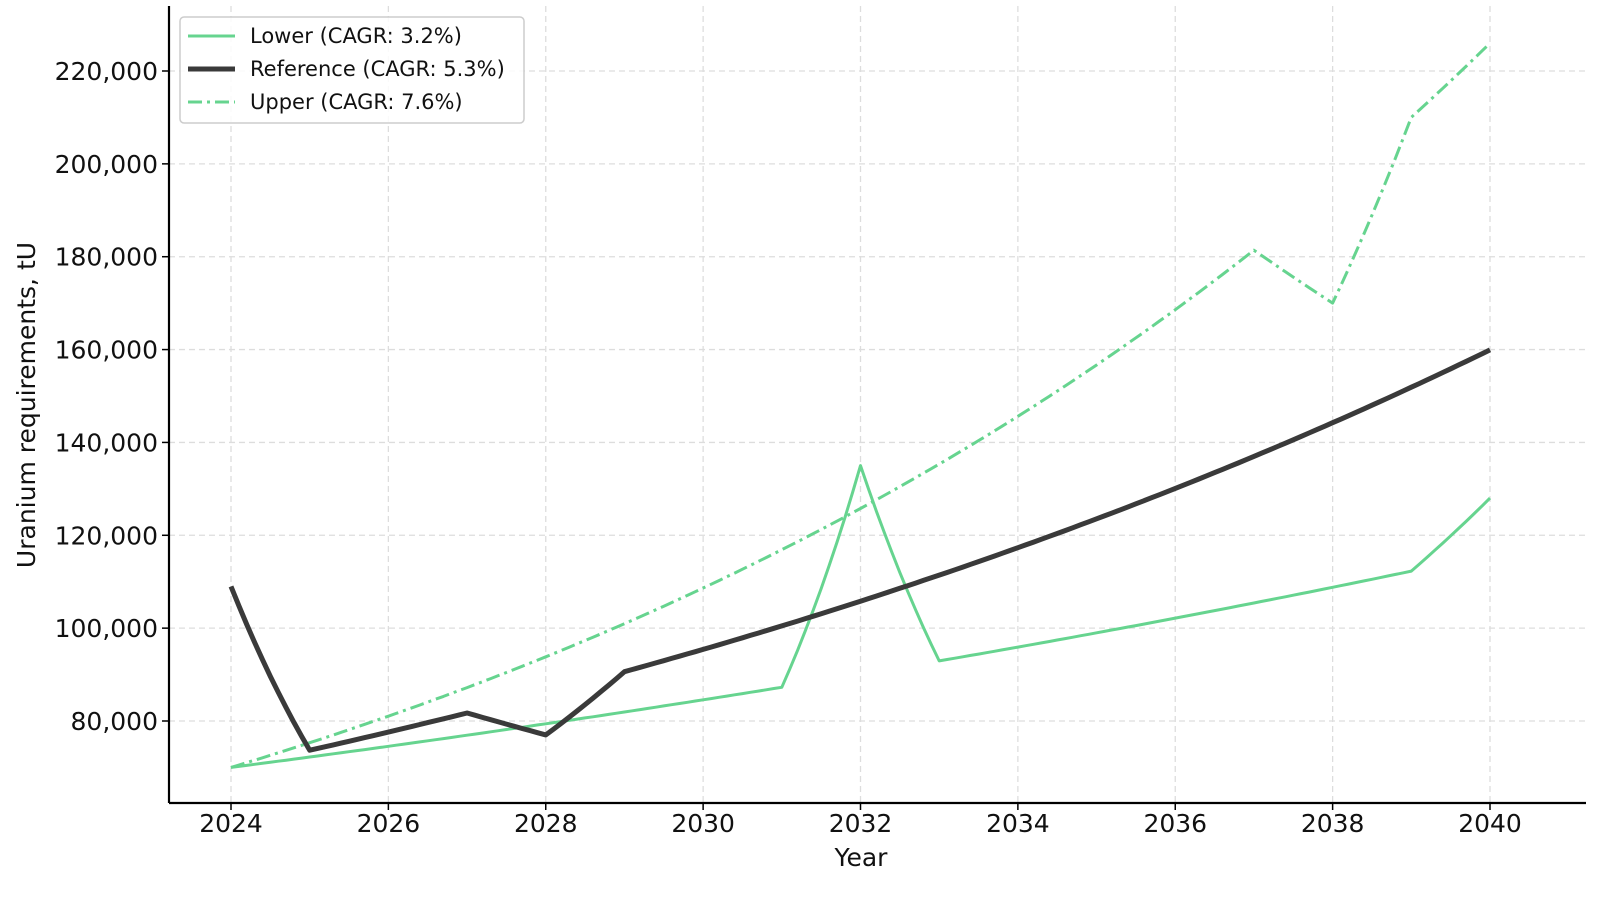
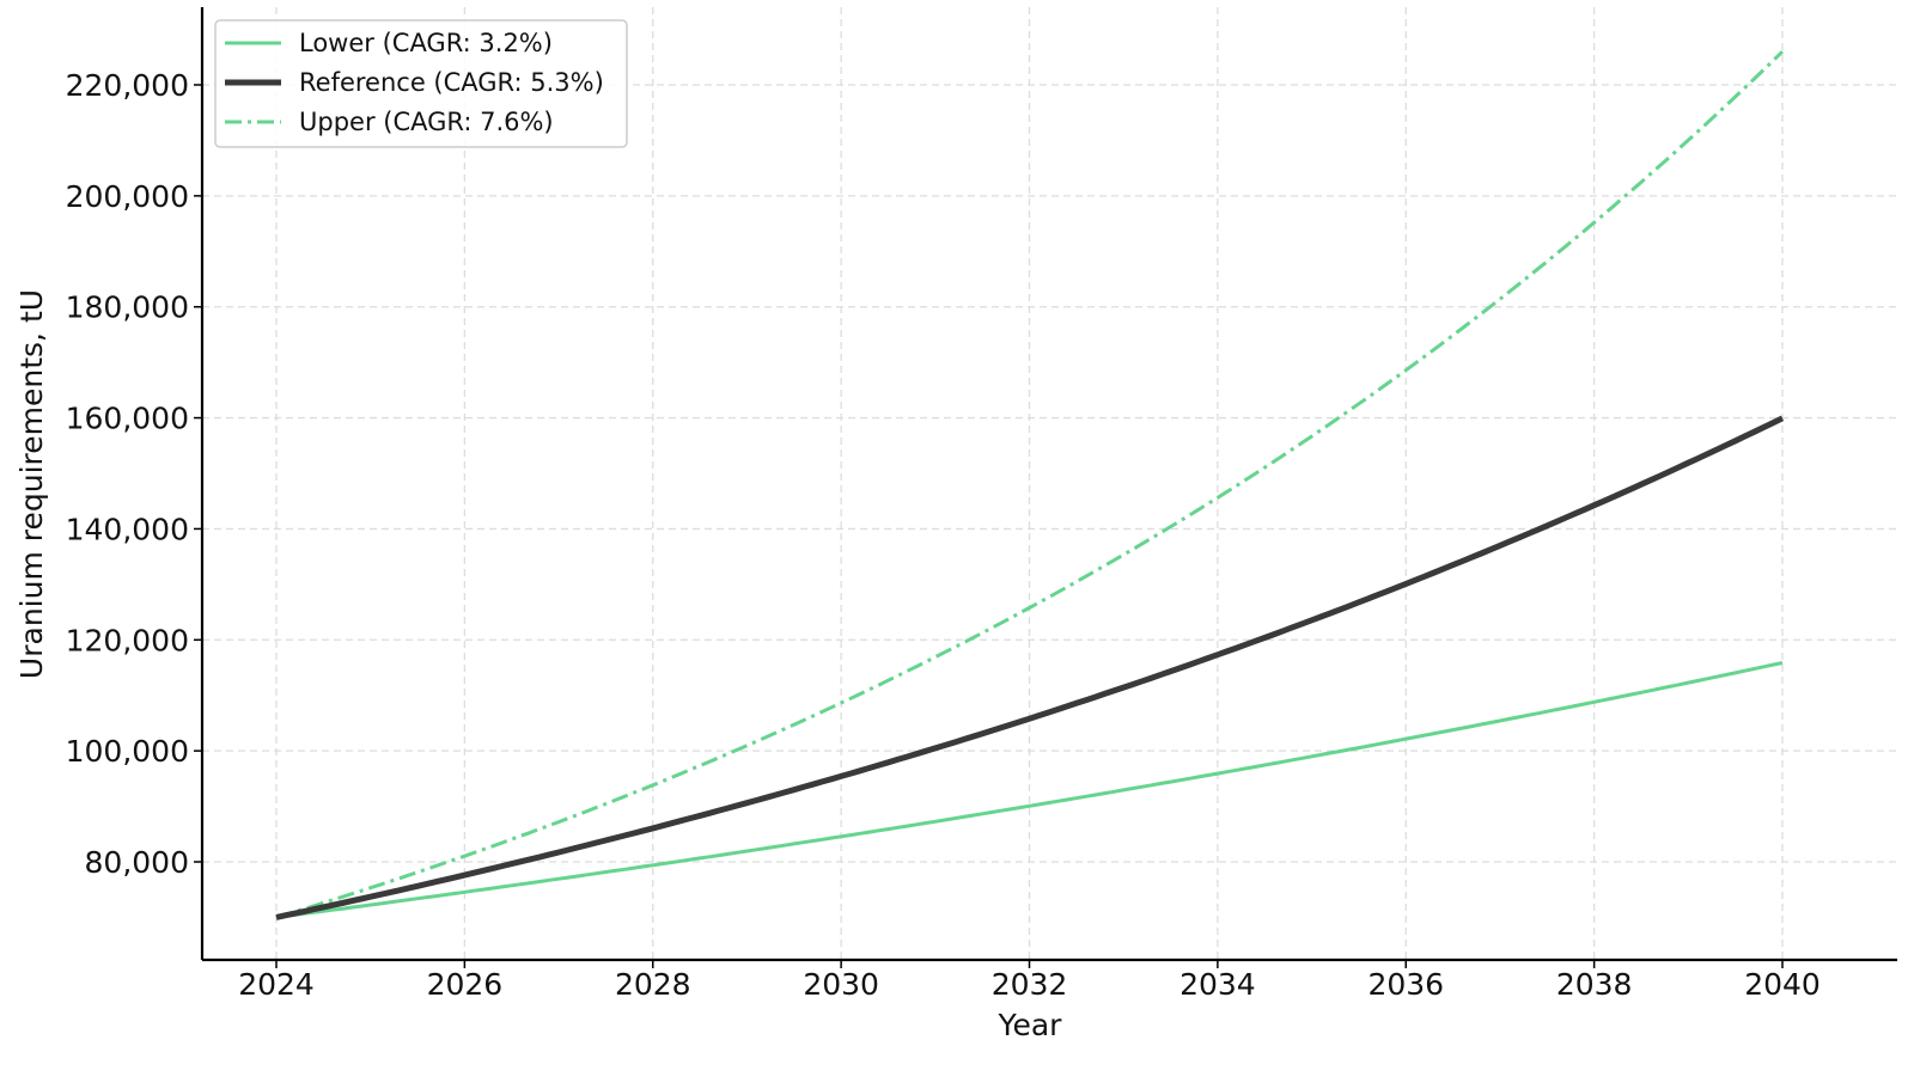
Reference (CAGR: 5.3%)/2024: 109000 -> 70000
Reference (CAGR: 5.3%)/2028: 77000 -> 86000
Lower (CAGR: 3.2%)/2032: 135000 -> 90000
Upper (CAGR: 7.6%)/2038: 170000 -> 195000
Lower (CAGR: 3.2%)/2040: 128000 -> 116000
